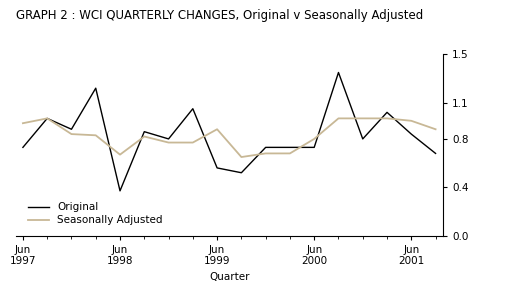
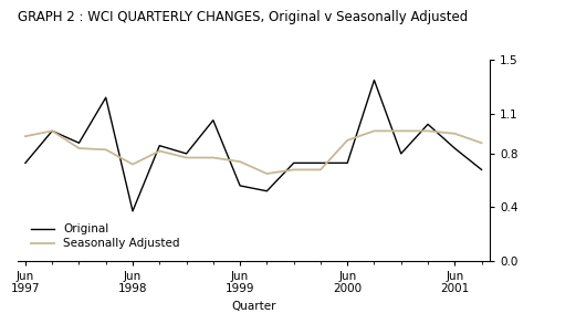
Seasonally Adjusted/Jun 1998: 0.67 -> 0.72
Seasonally Adjusted/Jun 1999: 0.88 -> 0.74
Seasonally Adjusted/Jun 2000: 0.80 -> 0.90
